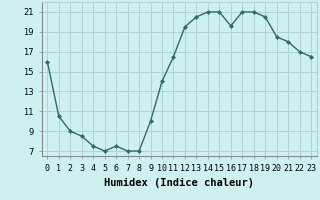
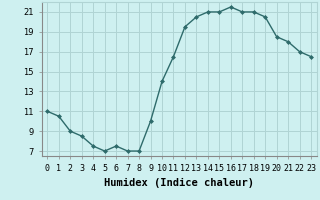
0: 16.0 -> 11.0
16: 19.6 -> 21.5
